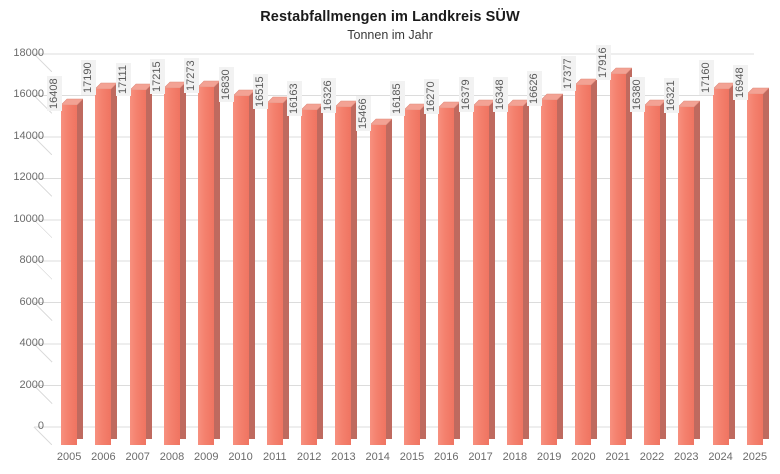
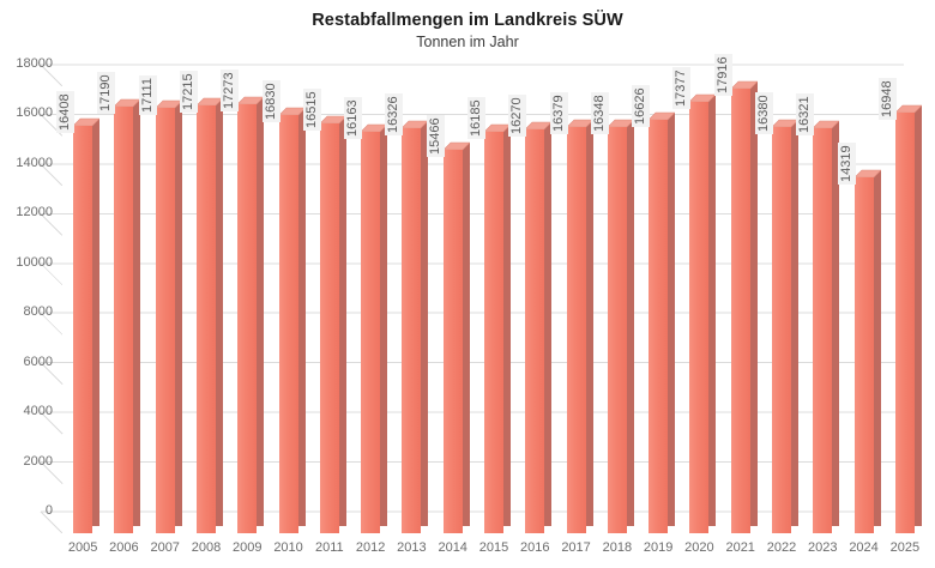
2024: 17160 -> 14319
